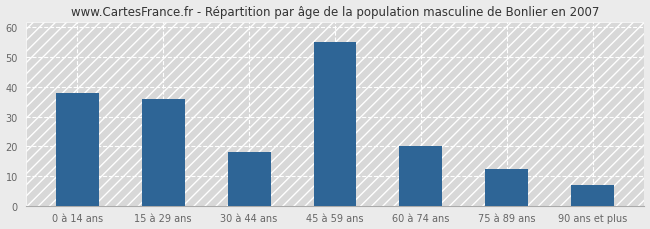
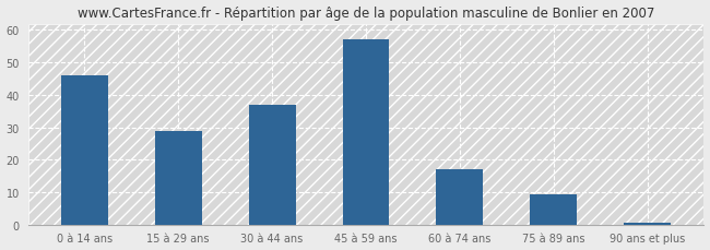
0 à 14 ans: 38.0 -> 46.0
15 à 29 ans: 36.0 -> 29.0
30 à 44 ans: 18.0 -> 37.0
45 à 59 ans: 55.0 -> 57.0
60 à 74 ans: 20.0 -> 17.0
75 à 89 ans: 12.5 -> 9.5
90 ans et plus: 7.0 -> 0.7
